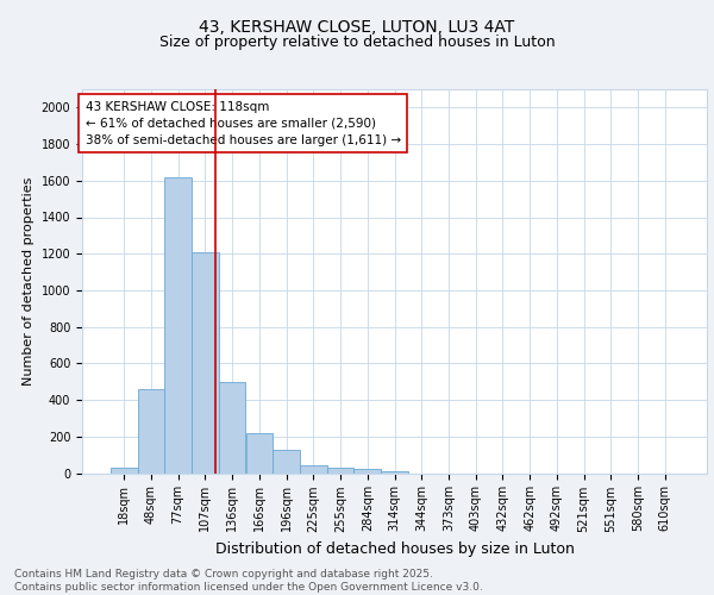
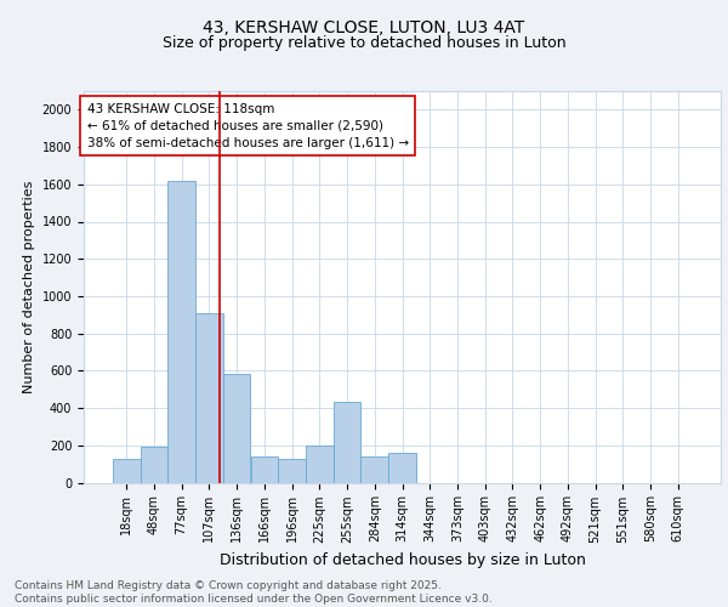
18sqm: 30 -> 130
48sqm: 460 -> 190
107sqm: 1210 -> 910
136sqm: 500 -> 580
166sqm: 220 -> 140
225sqm: 40 -> 200
255sqm: 30 -> 430
284sqm: 20 -> 140
314sqm: 10 -> 160
